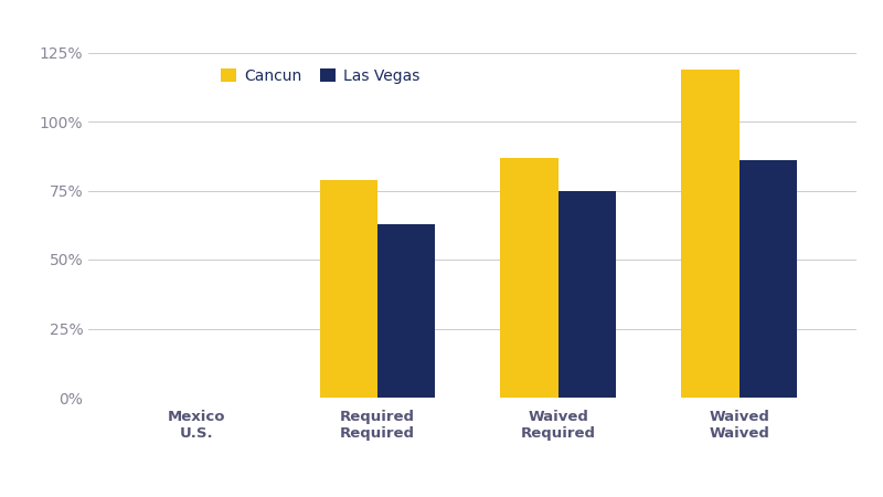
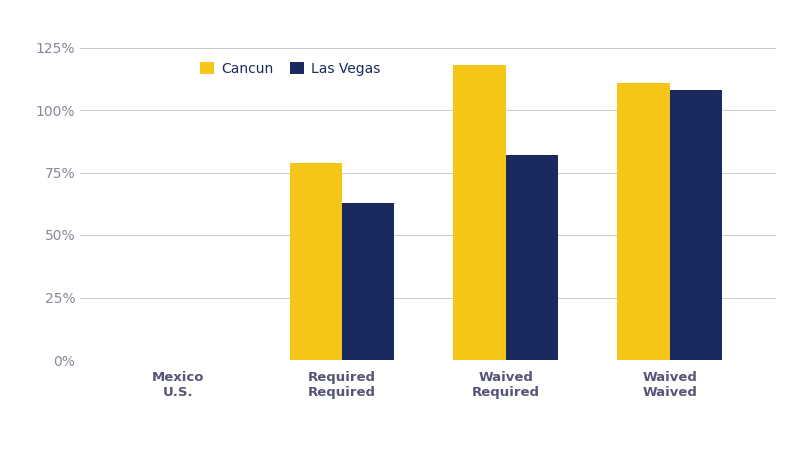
Cancun/Waived Required: 87% -> 118%
Las Vegas/Waived Required: 75% -> 82%
Cancun/Waived Waived: 119% -> 111%
Las Vegas/Waived Waived: 86% -> 108%
